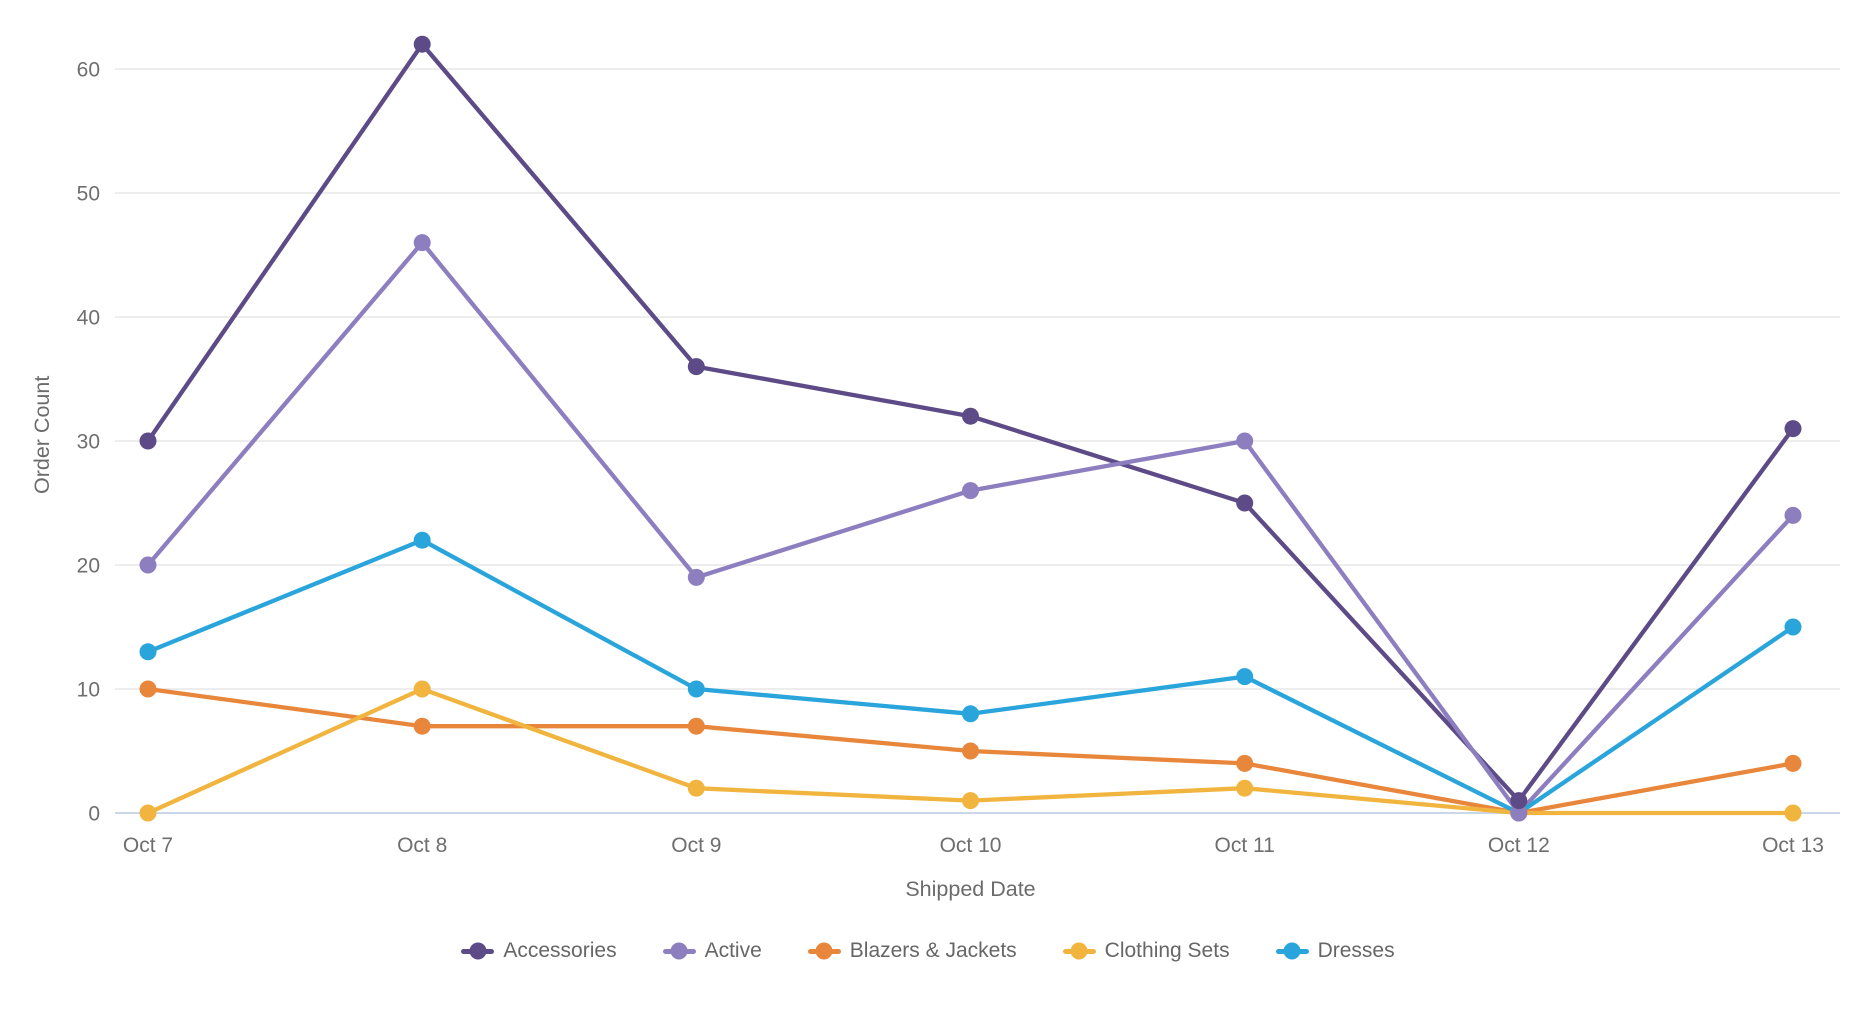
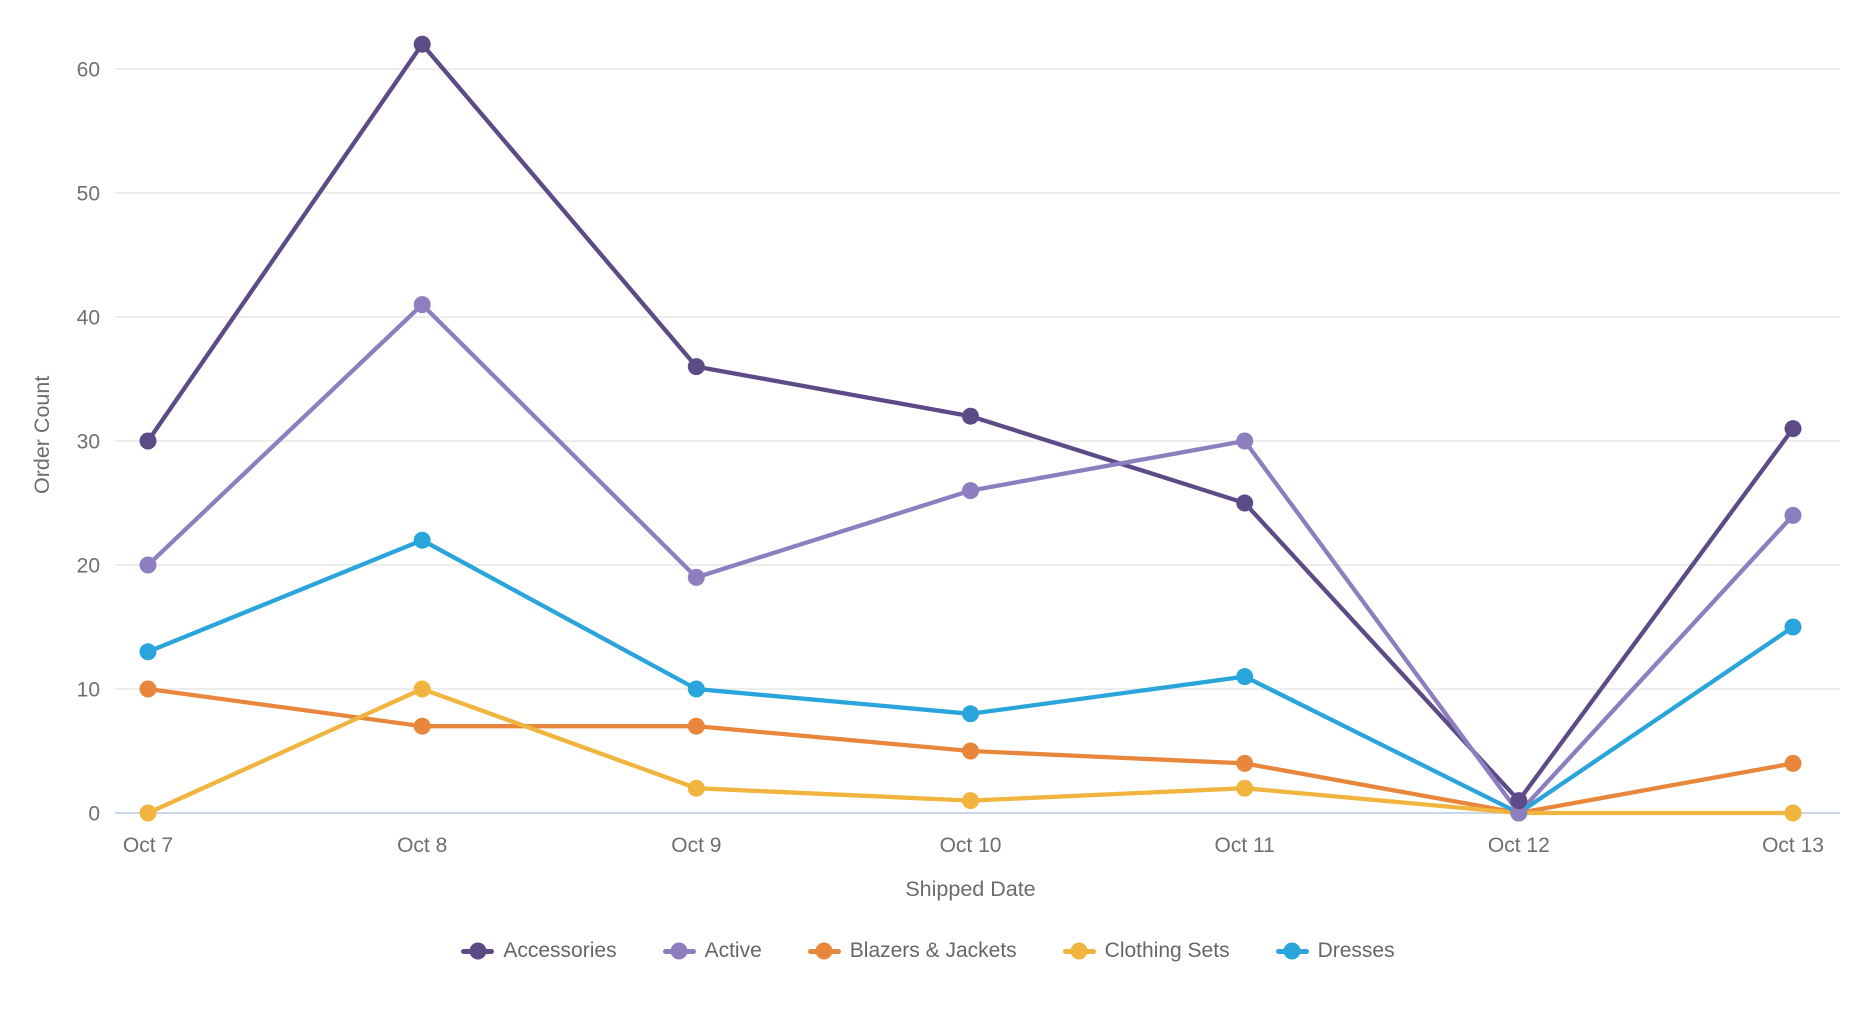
Active/Oct 8: 46 -> 41
